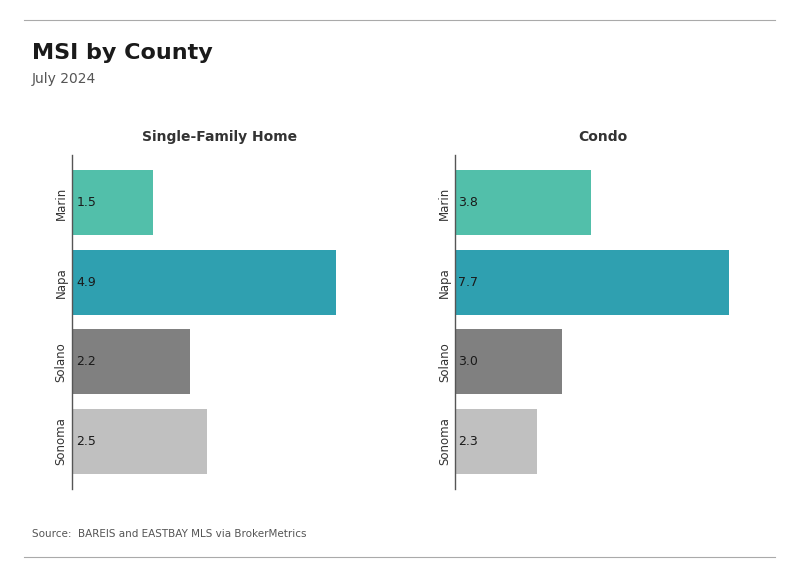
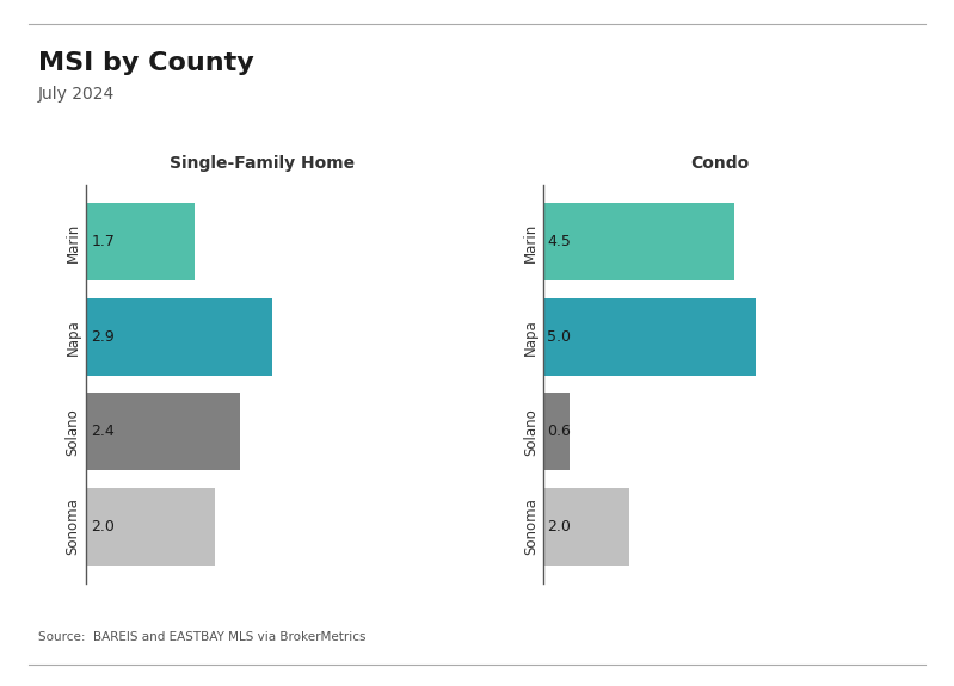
Single-Family Home/Marin: 1.5 -> 1.7
Single-Family Home/Napa: 4.9 -> 2.9
Single-Family Home/Solano: 2.2 -> 2.4
Single-Family Home/Sonoma: 2.5 -> 2.0
Condo/Marin: 3.8 -> 4.5
Condo/Napa: 7.7 -> 5.0
Condo/Solano: 3.0 -> 0.6
Condo/Sonoma: 2.3 -> 2.0
